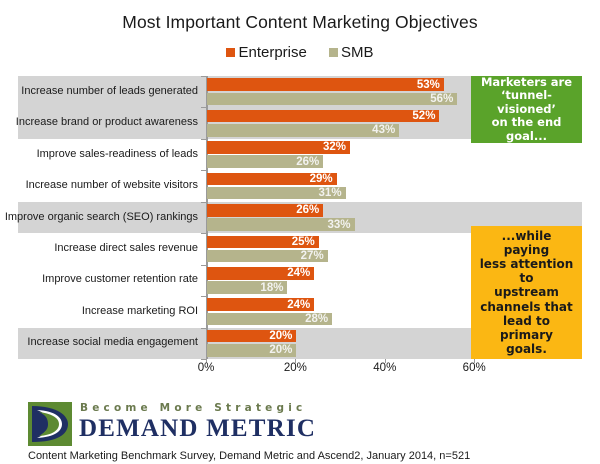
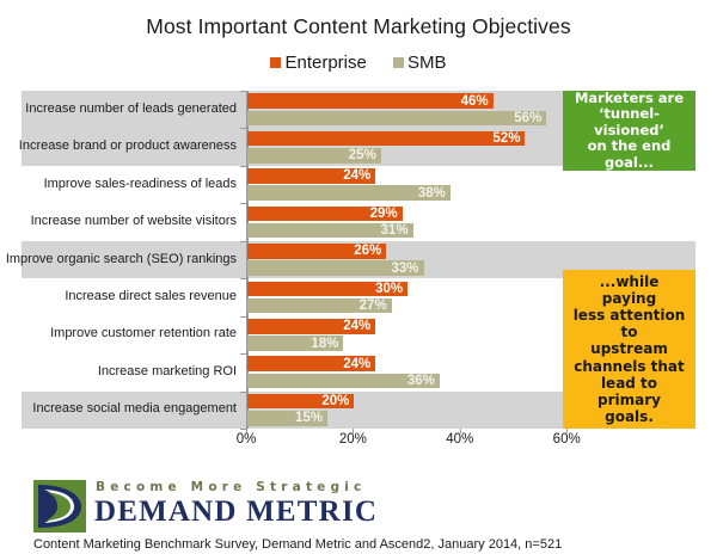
Enterprise/Increase number of leads generated: 53% -> 46%
SMB/Increase brand or product awareness: 43% -> 25%
Enterprise/Improve sales-readiness of leads: 32% -> 24%
SMB/Improve sales-readiness of leads: 26% -> 38%
Enterprise/Increase direct sales revenue: 25% -> 30%
SMB/Increase marketing ROI: 28% -> 36%
SMB/Increase social media engagement: 20% -> 15%
